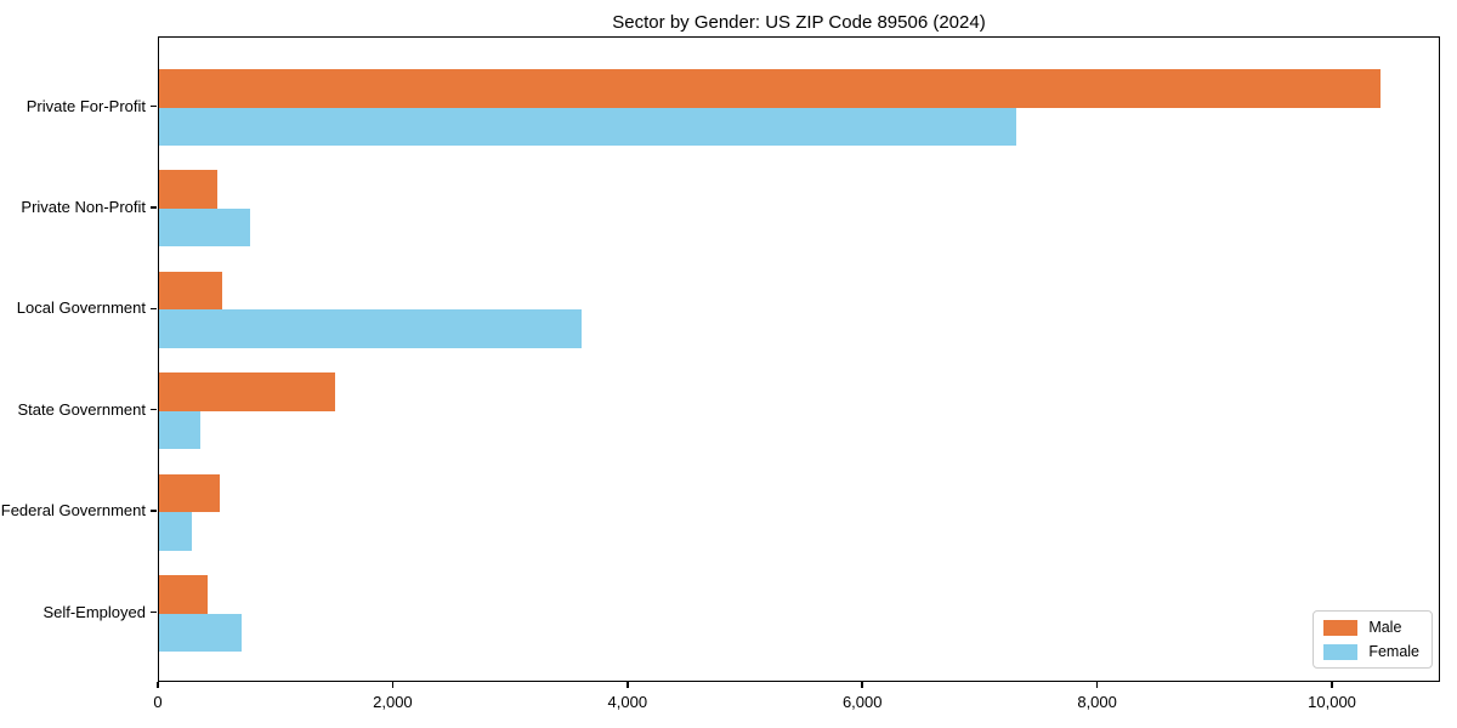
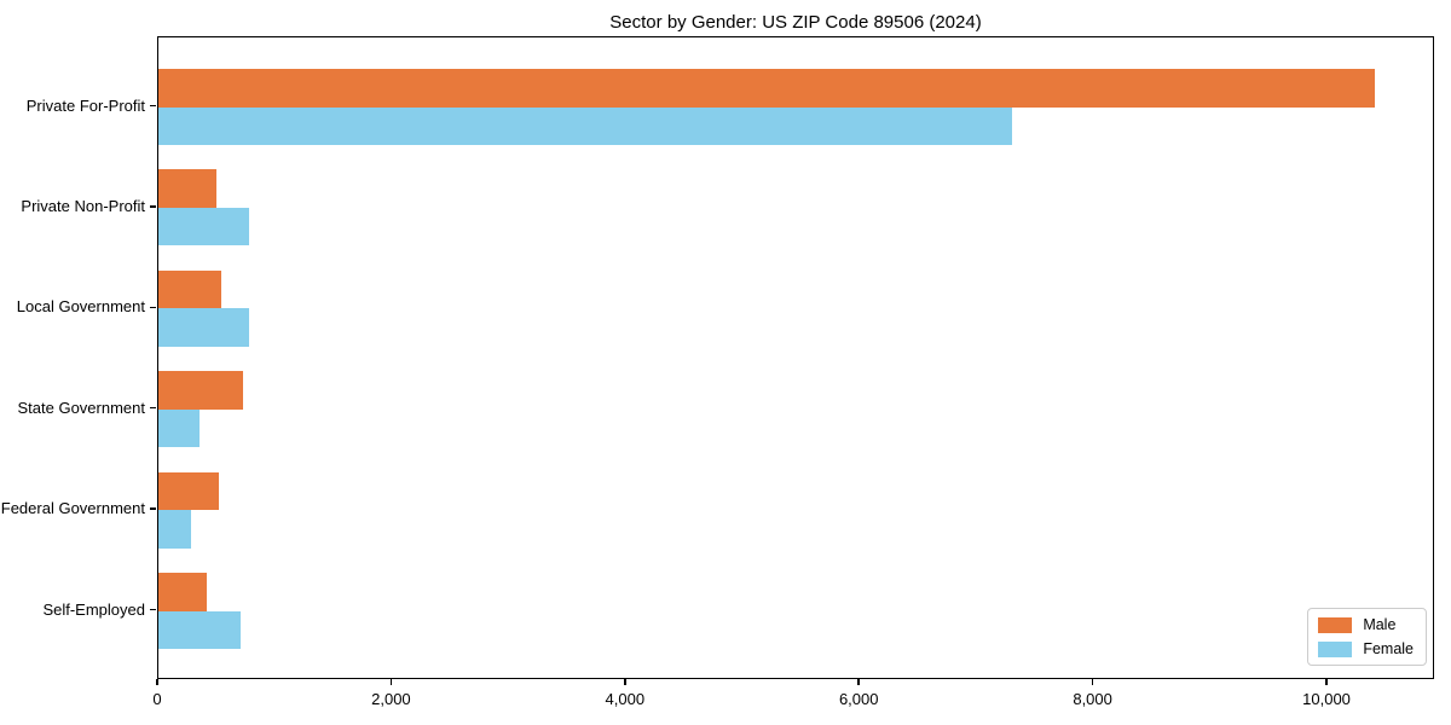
Female/Local Government: 3600 -> 800
Male/State Government: 1500 -> 700
